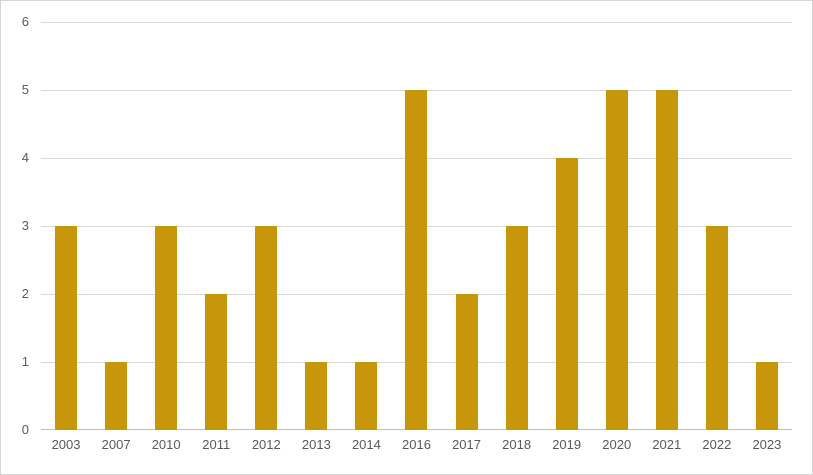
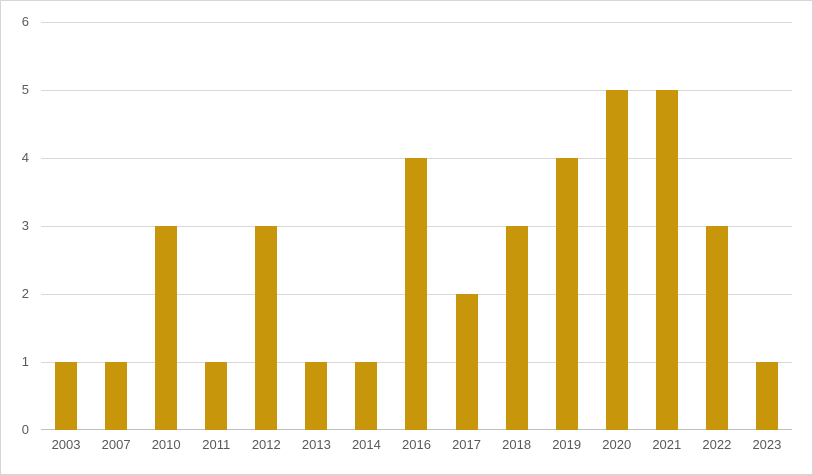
2003: 3 -> 1
2011: 2 -> 1
2016: 5 -> 4
